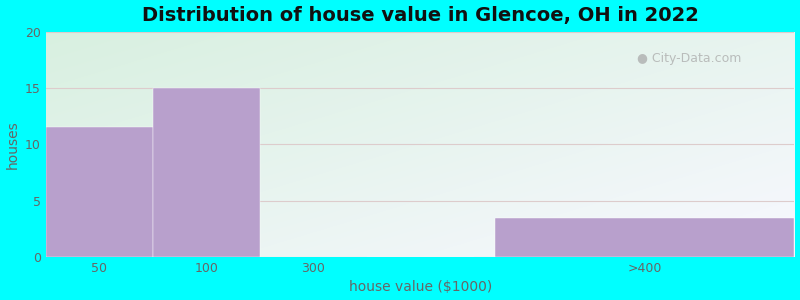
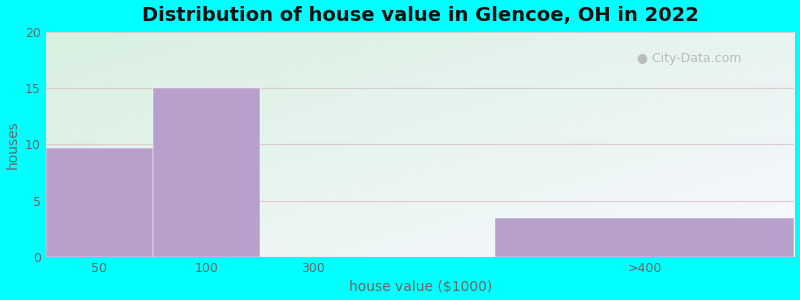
50: 11.5 -> 9.7
